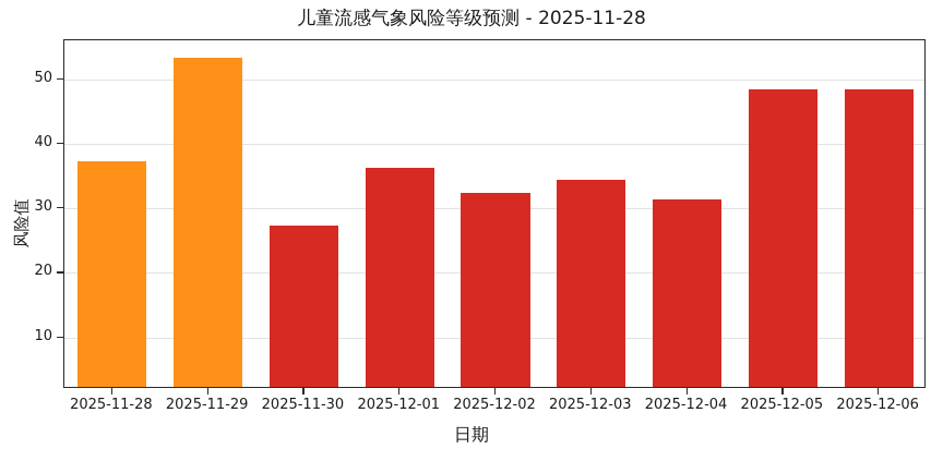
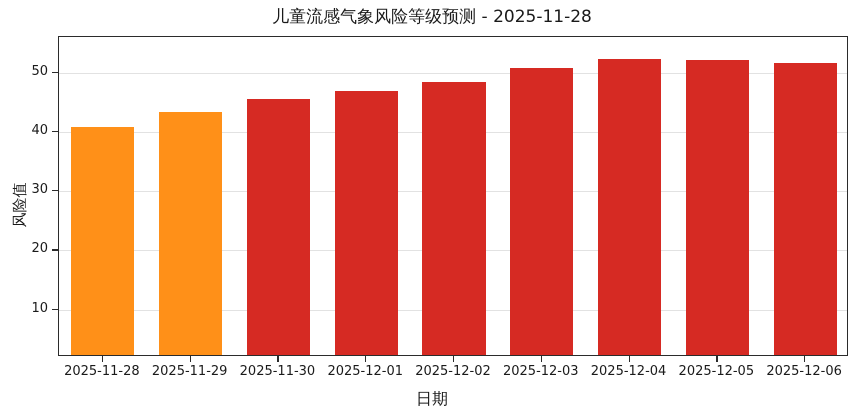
2025-11-28: 37 -> 40
2025-11-29: 53 -> 43
2025-11-30: 27 -> 45
2025-12-01: 36 -> 47
2025-12-02: 32 -> 48
2025-12-03: 34 -> 50
2025-12-04: 31 -> 52
2025-12-05: 48 -> 52
2025-12-06: 48 -> 51
